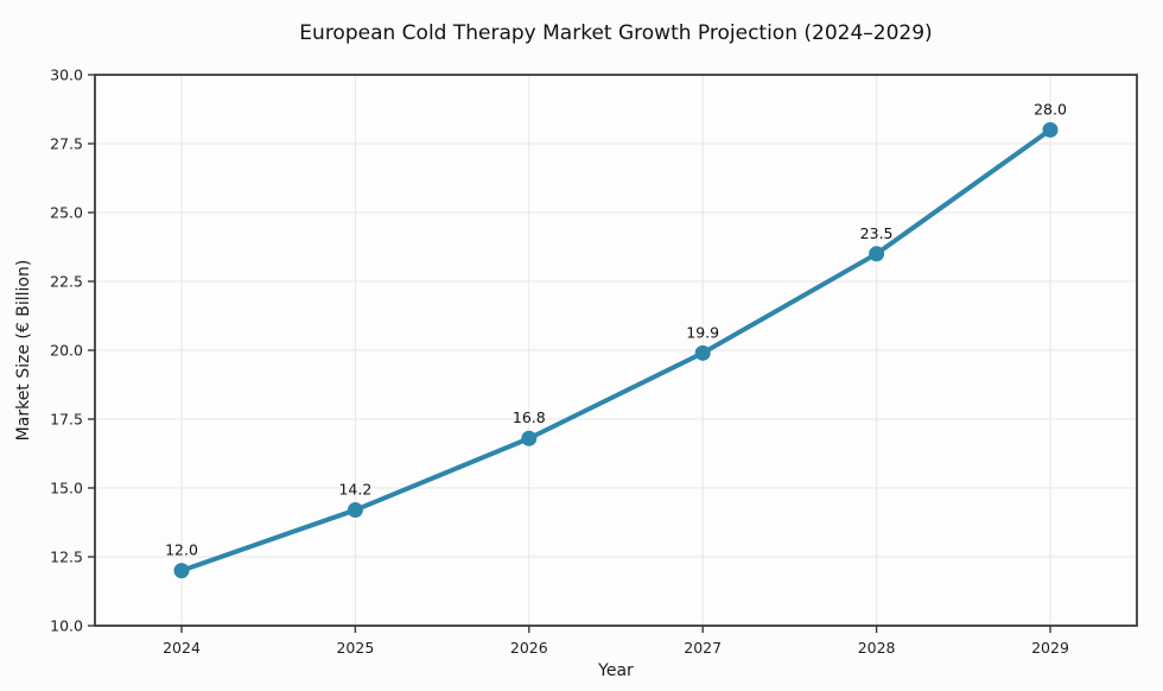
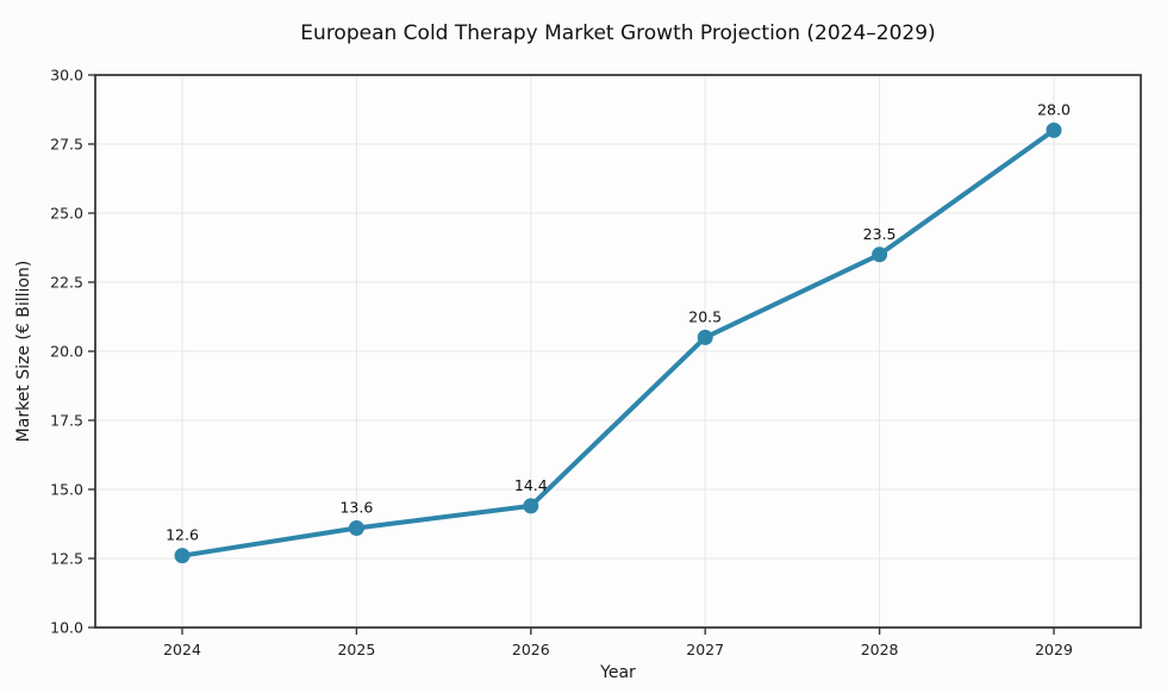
2024: 12.0 -> 12.6
2025: 14.2 -> 13.6
2026: 16.8 -> 14.4
2027: 19.9 -> 20.5
